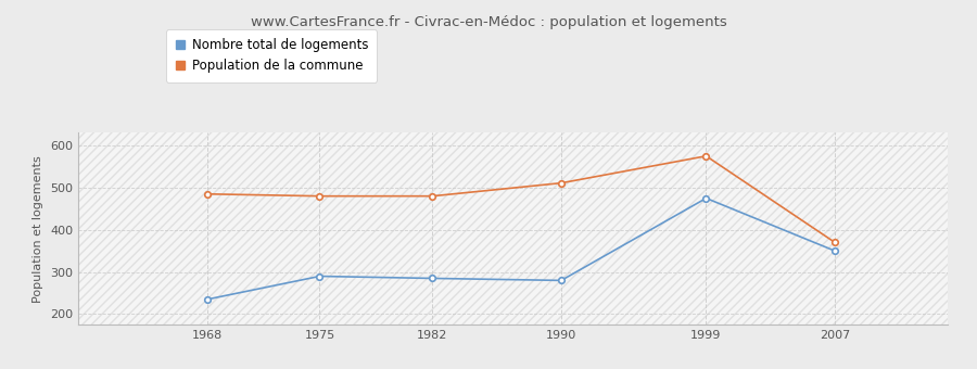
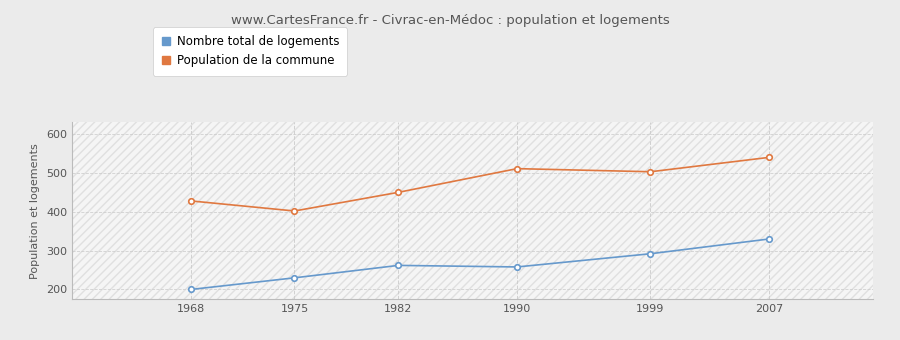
Nombre total de logements/1968: 235 -> 200
Population de la commune/1968: 485 -> 428
Nombre total de logements/1975: 290 -> 230
Population de la commune/1975: 480 -> 402
Nombre total de logements/1982: 285 -> 262
Population de la commune/1982: 480 -> 450
Nombre total de logements/1990: 280 -> 258
Nombre total de logements/1999: 475 -> 292
Population de la commune/1999: 575 -> 503
Nombre total de logements/2007: 350 -> 330
Population de la commune/2007: 370 -> 540
